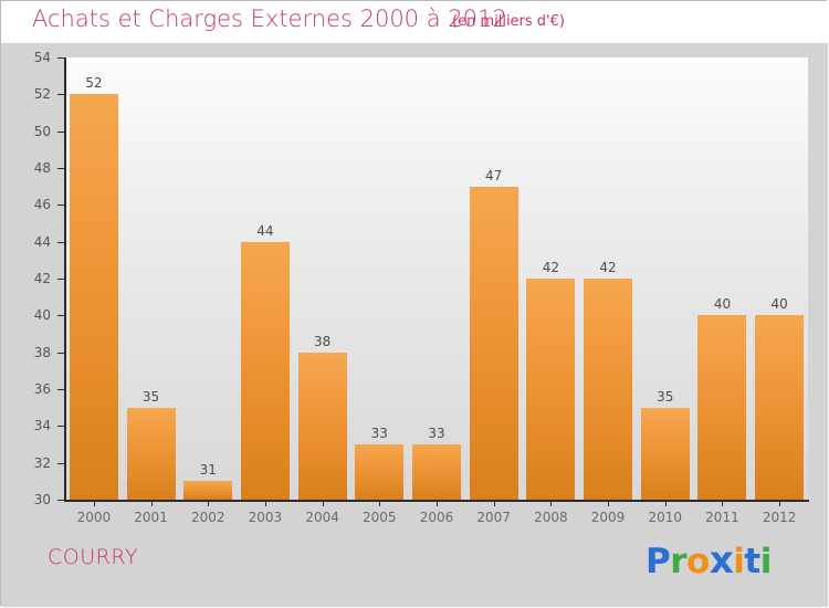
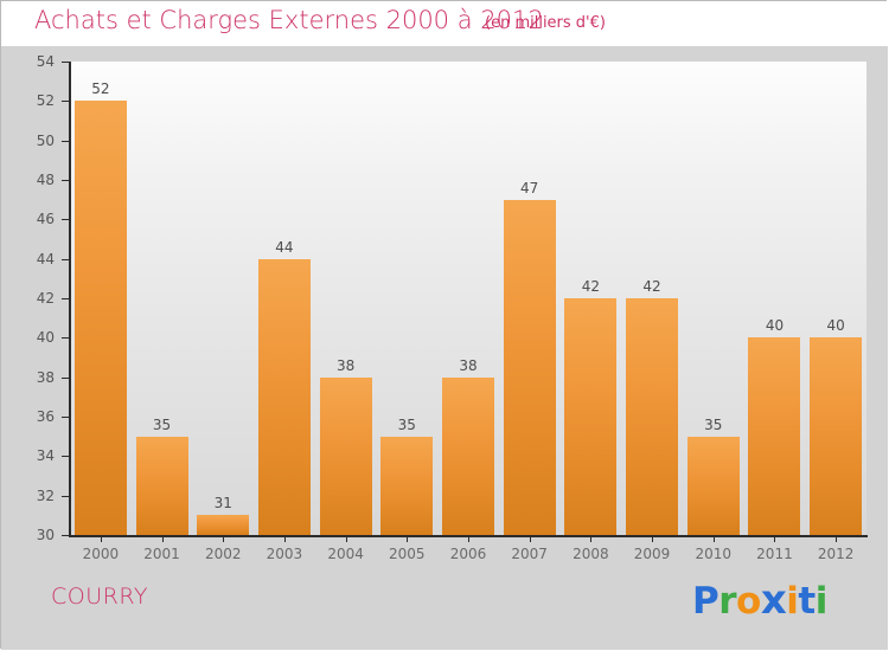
2005: 33 -> 35
2006: 33 -> 38
